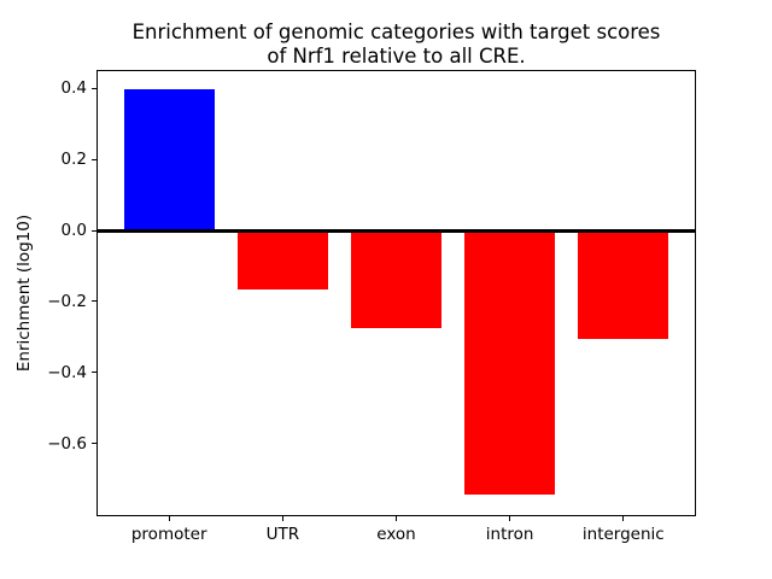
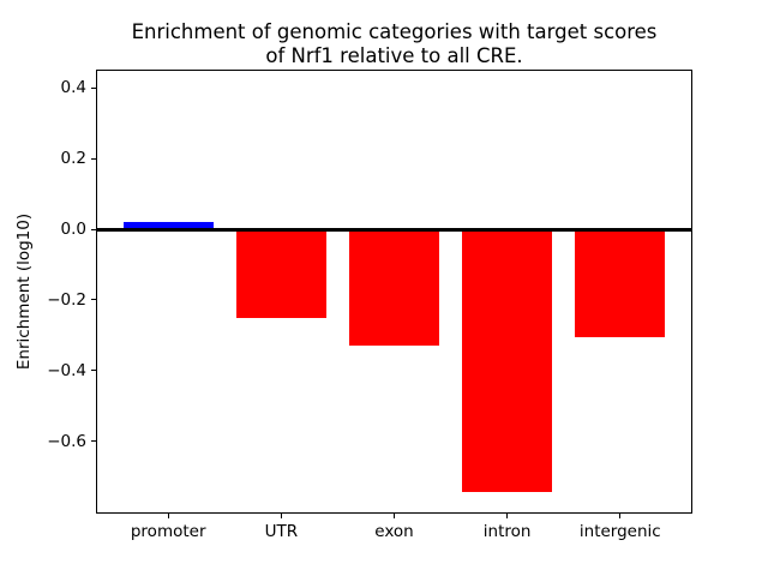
promoter: 0.40 -> 0.02
UTR: -0.17 -> -0.25
exon: -0.28 -> -0.33
